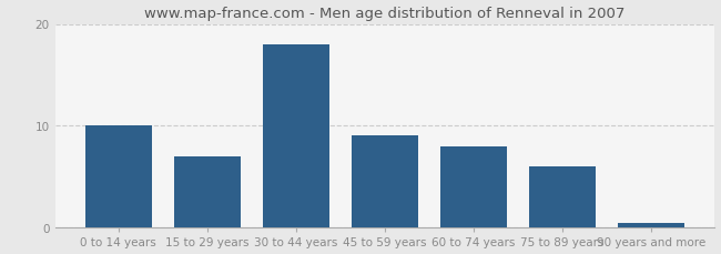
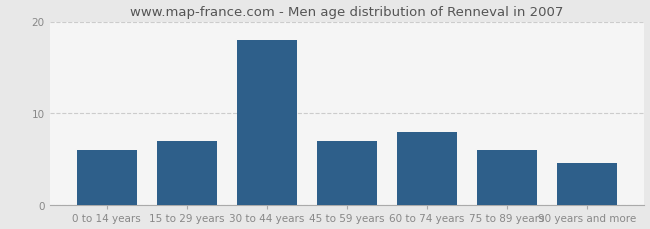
0 to 14 years: 10.0 -> 6.0
45 to 59 years: 9.0 -> 7.0
90 years and more: 0.5 -> 4.6
